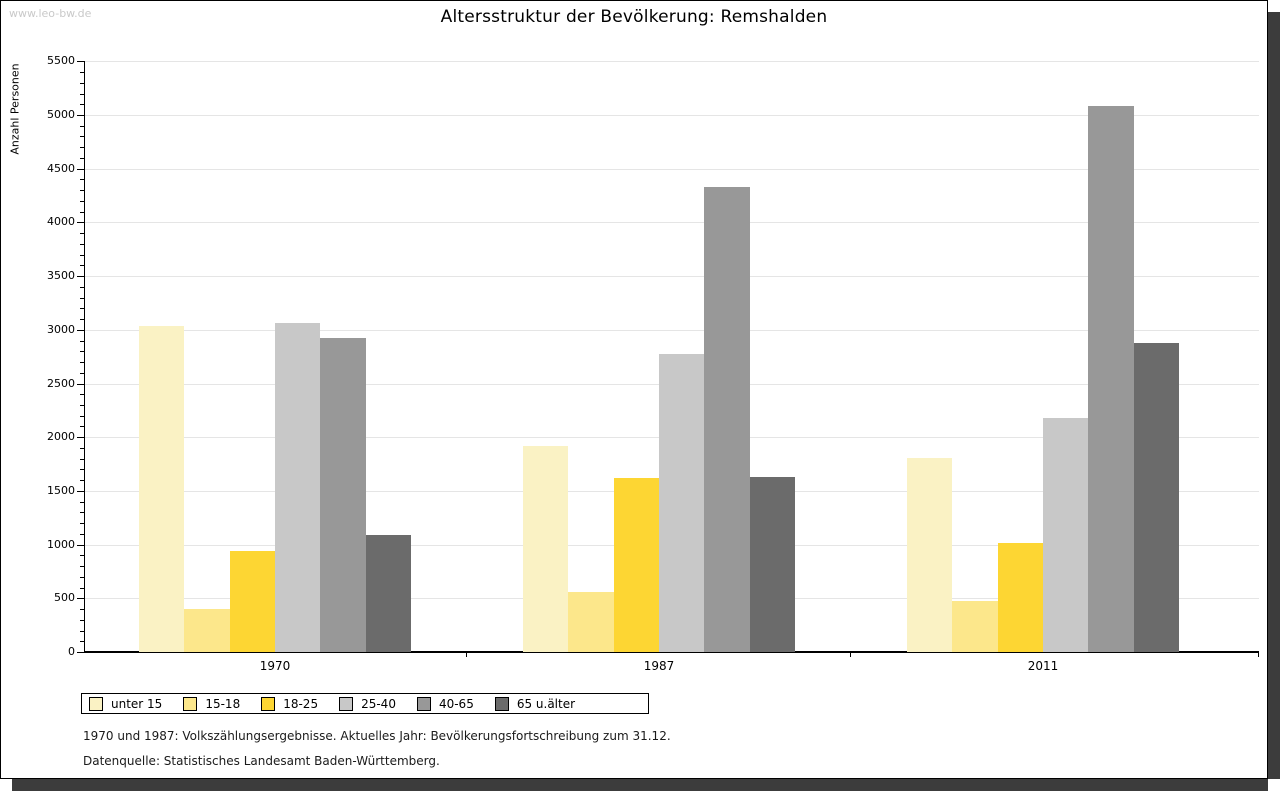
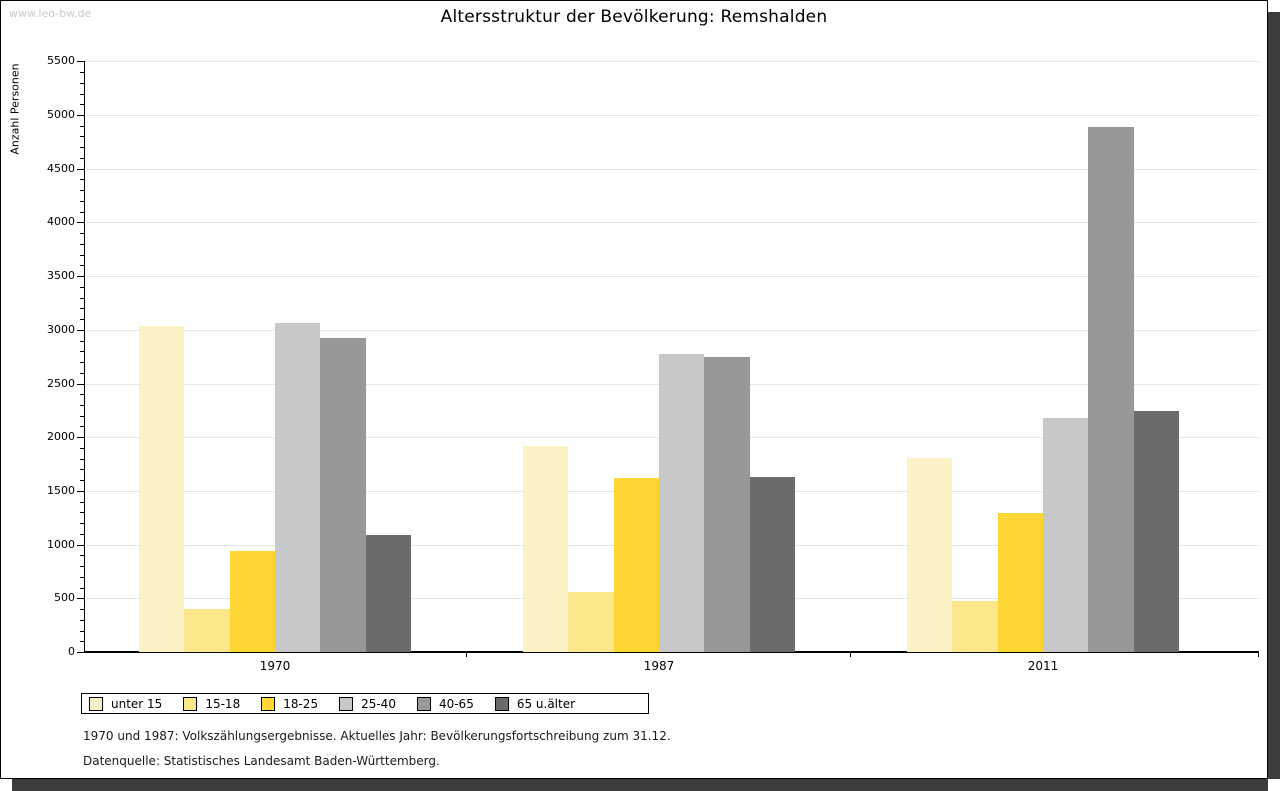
40-65/1987: 4330 -> 2750
18-25/2011: 1020 -> 1290
40-65/2011: 5080 -> 4890
65 u.älter/2011: 2880 -> 2240
